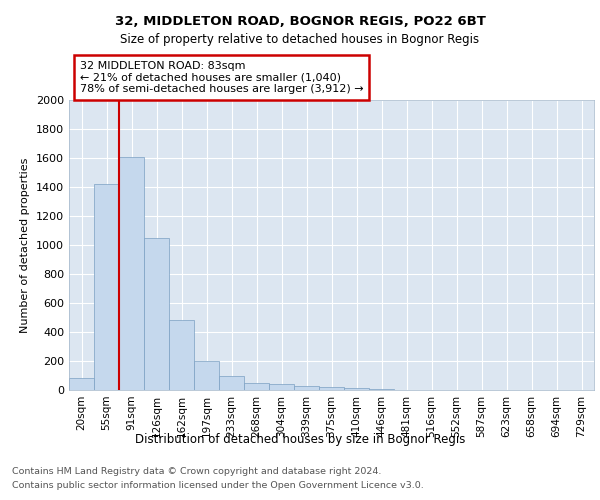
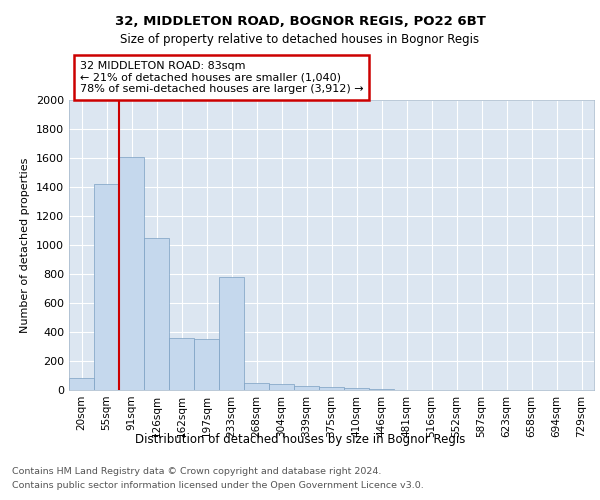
162sqm: 480 -> 360
197sqm: 200 -> 350
233sqm: 100 -> 780
